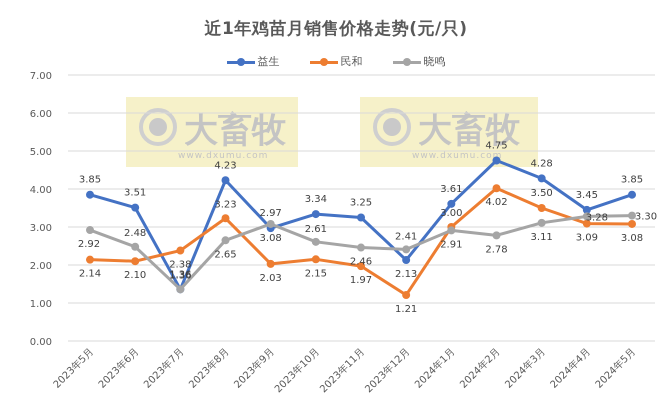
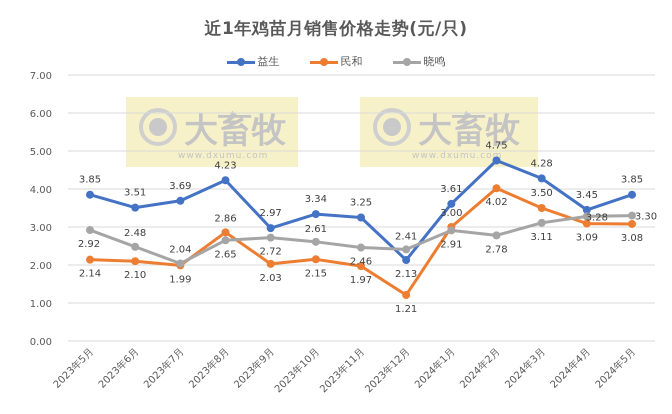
益生/2023年7月: 1.36 -> 3.69
民和/2023年7月: 2.38 -> 1.99
晓鸣/2023年7月: 1.36 -> 2.04
民和/2023年8月: 3.23 -> 2.86
晓鸣/2023年9月: 3.08 -> 2.72
